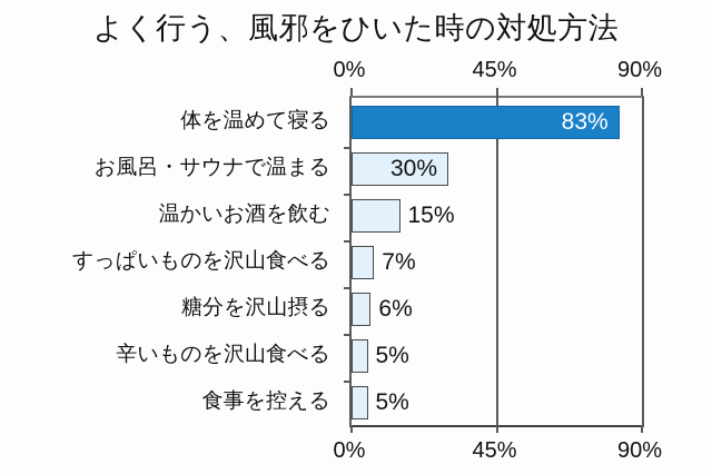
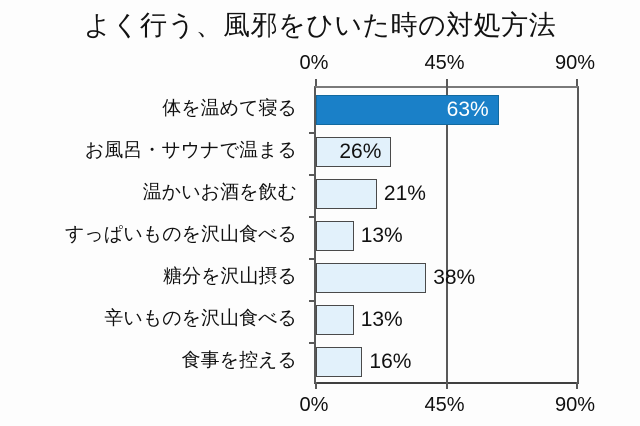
体を温めて寝る: 83% -> 63%
お風呂・サウナで温まる: 30% -> 26%
温かいお酒を飲む: 15% -> 21%
すっぱいものを沢山食べる: 7% -> 13%
糖分を沢山摂る: 6% -> 38%
辛いものを沢山食べる: 5% -> 13%
食事を控える: 5% -> 16%
